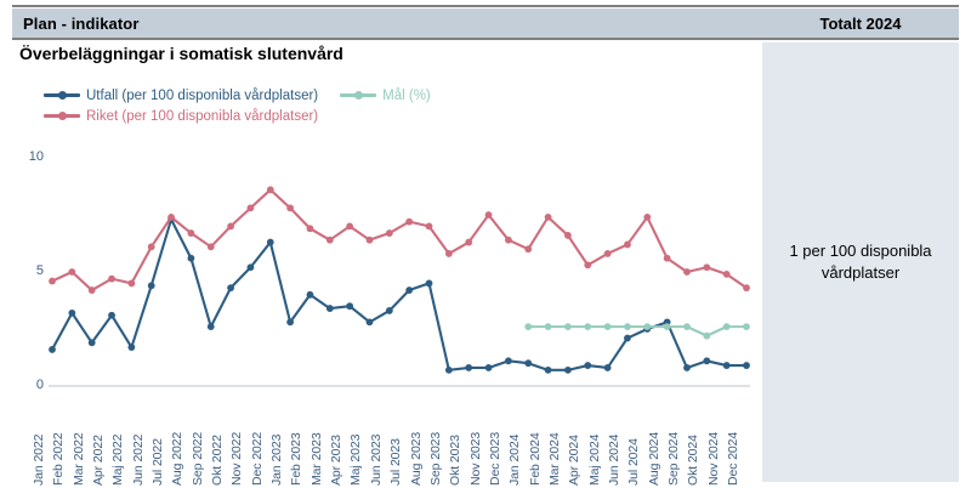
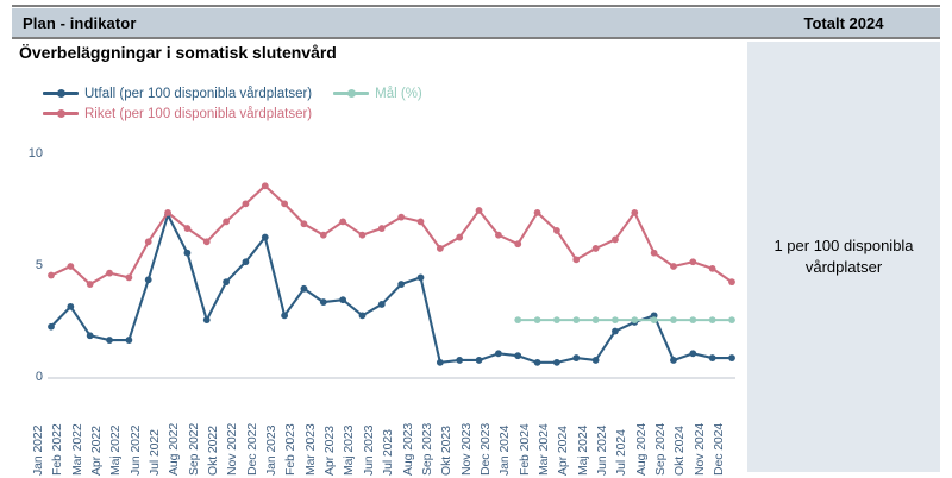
Utfall (per 100 disponibla vårdplatser)/Jan 2022: 1.6 -> 2.3
Utfall (per 100 disponibla vårdplatser)/Apr 2022: 3.1 -> 1.7
Mål (%)/Okt 2024: 2.2 -> 2.6
